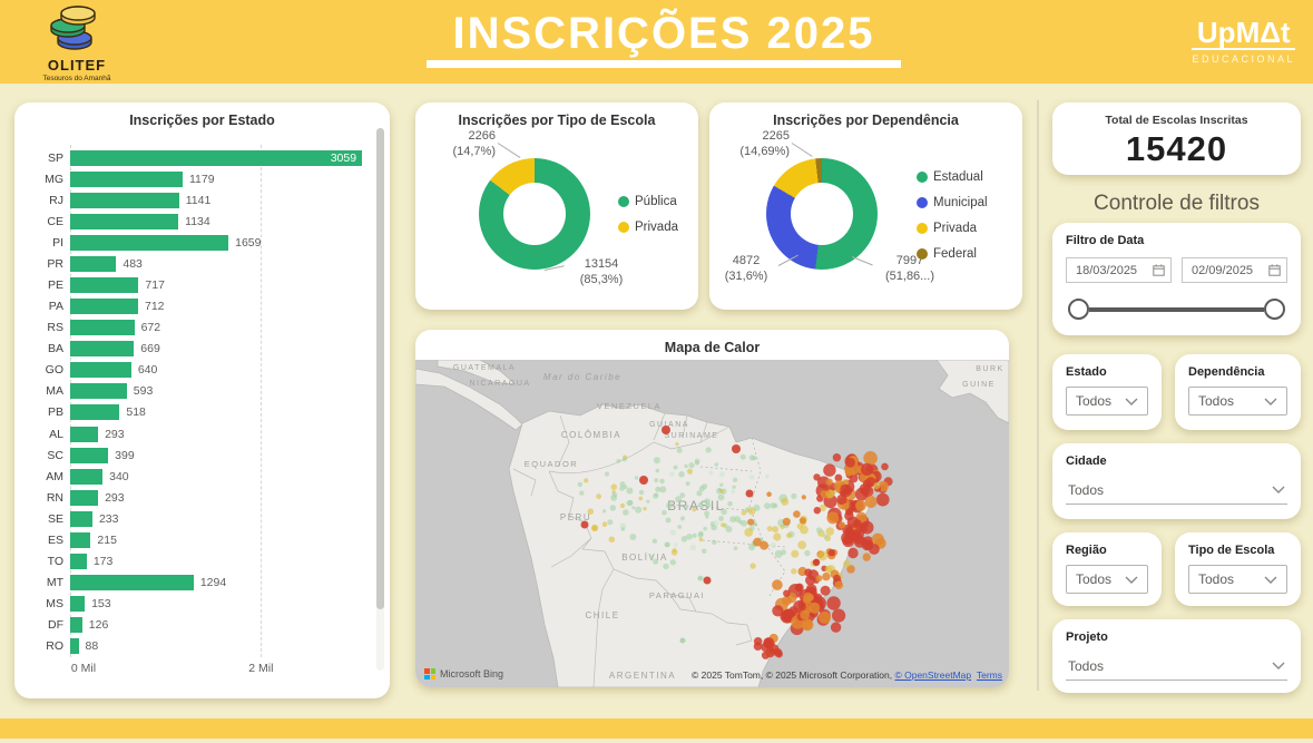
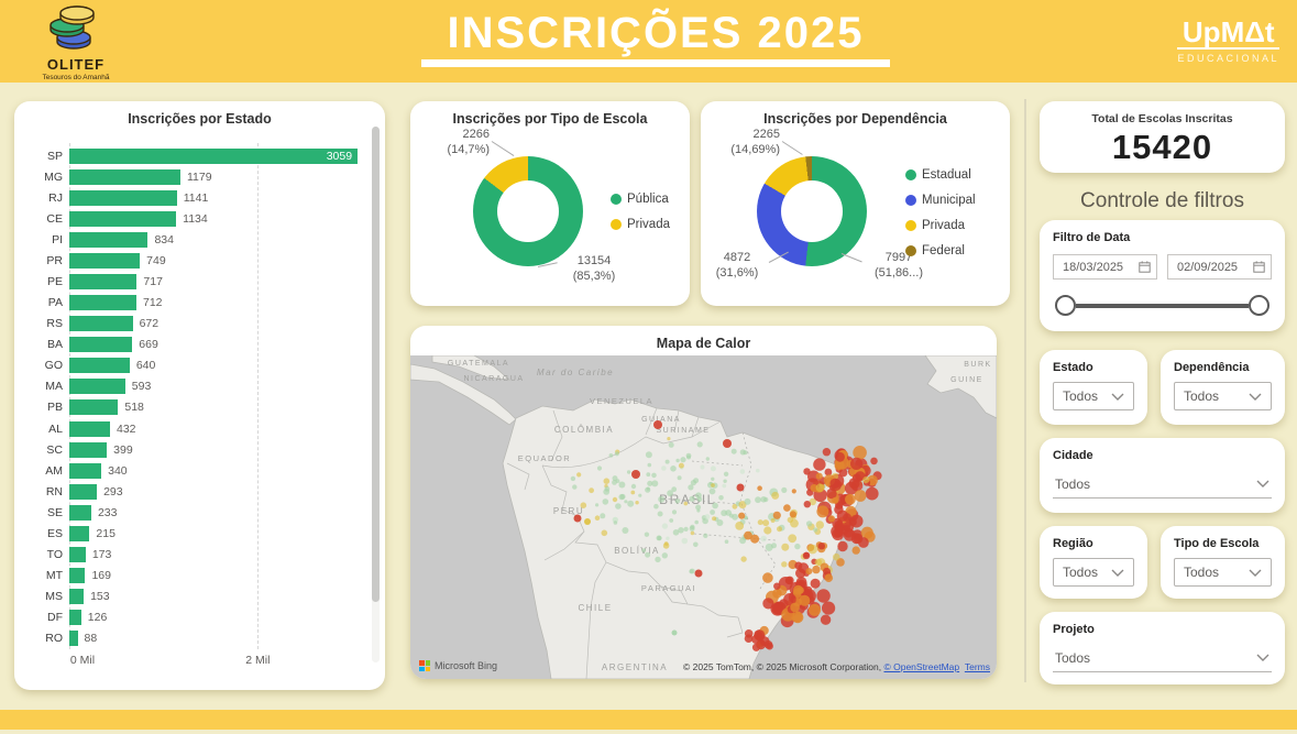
Inscrições por Estado/PI: 1659 -> 834
Inscrições por Estado/PR: 483 -> 749
Inscrições por Estado/AL: 293 -> 432
Inscrições por Estado/MT: 1294 -> 169
